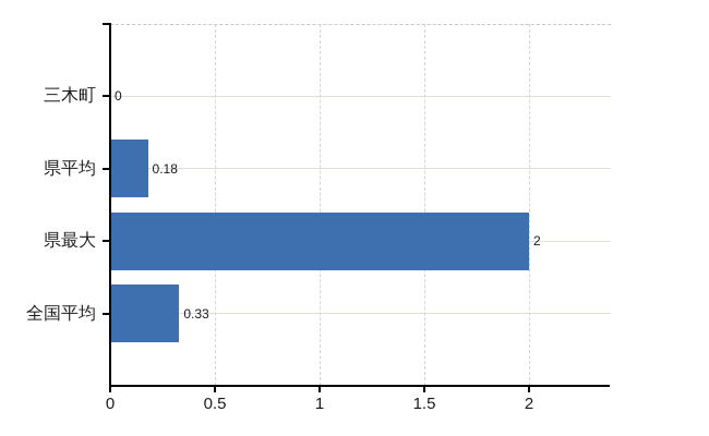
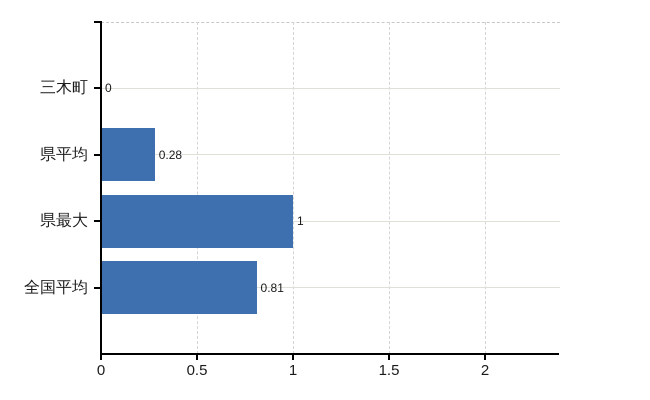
県平均: 0.18 -> 0.28
県最大: 2 -> 1
全国平均: 0.33 -> 0.81
